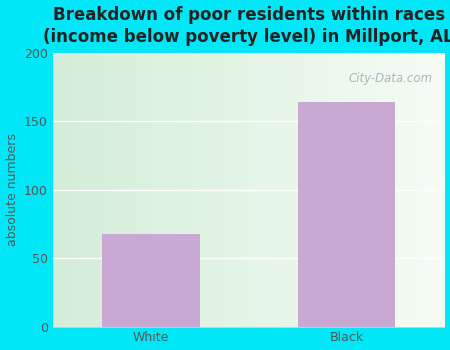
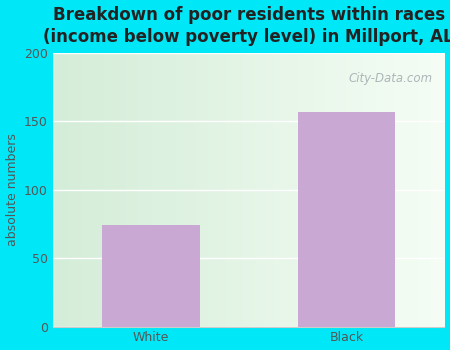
White: 68 -> 74
Black: 164 -> 157
